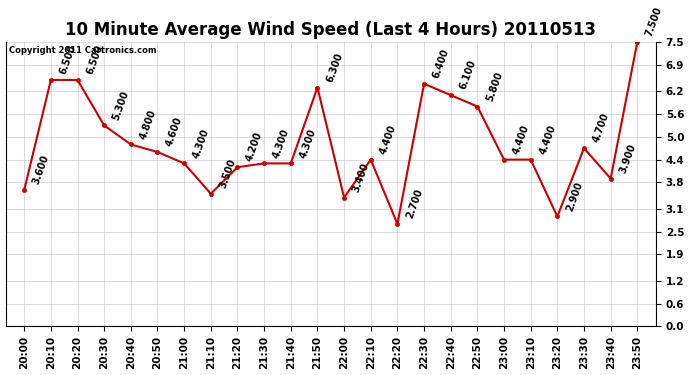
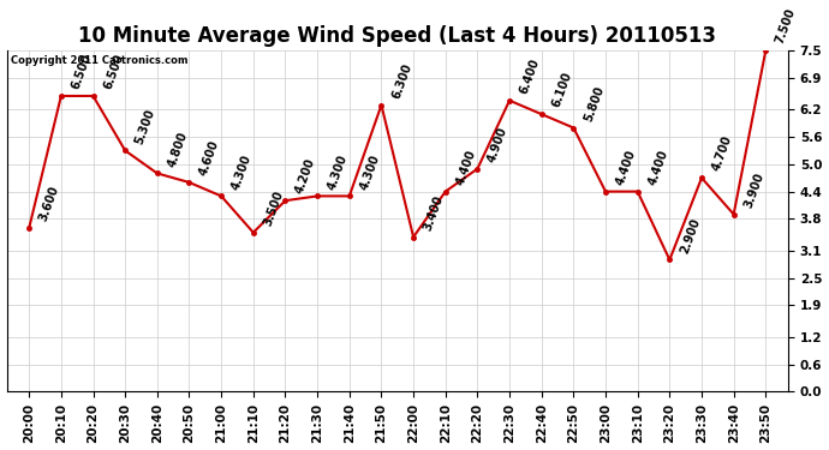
22:20: 2.700 -> 4.900
